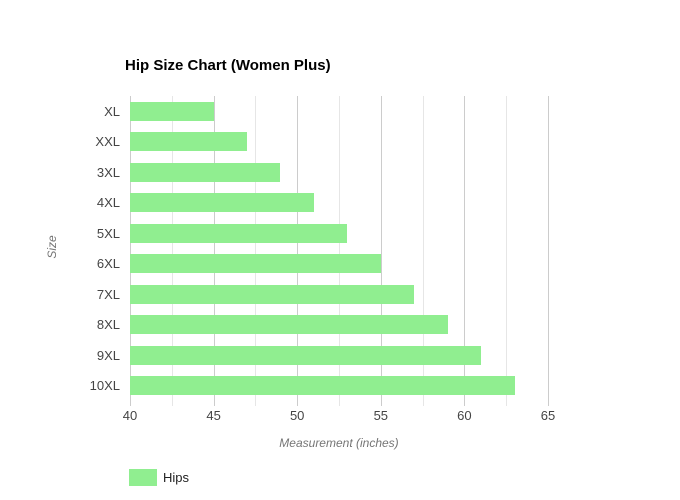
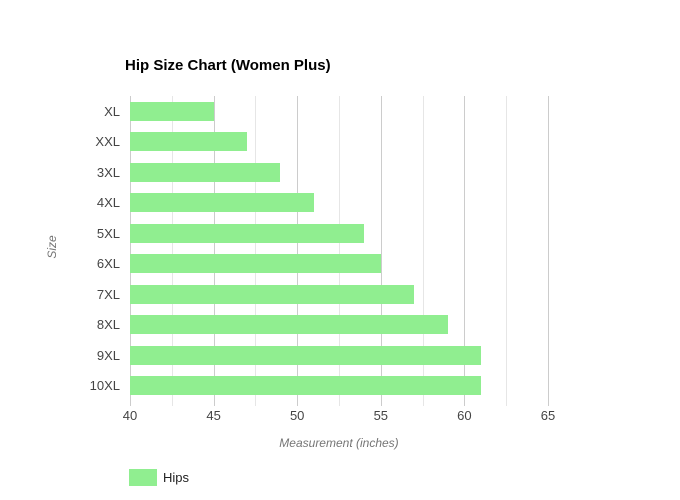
5XL: 53 -> 54
10XL: 63 -> 61
